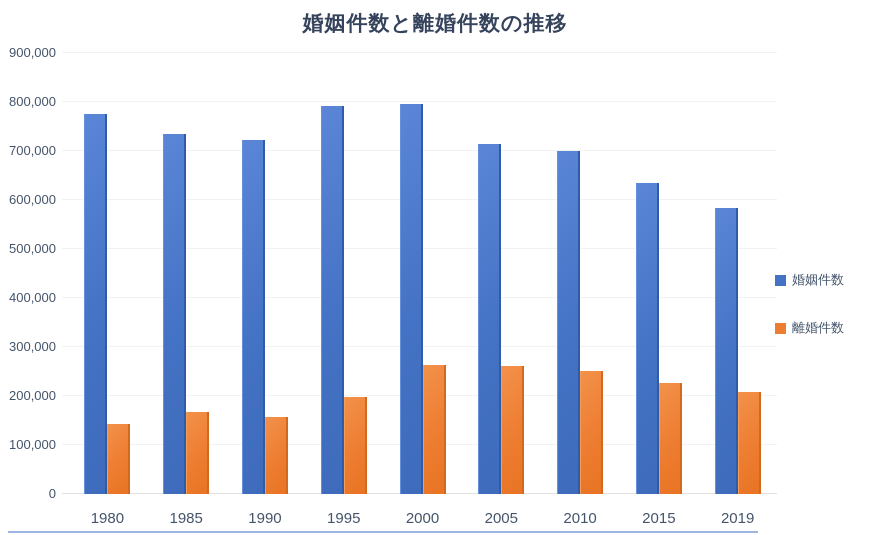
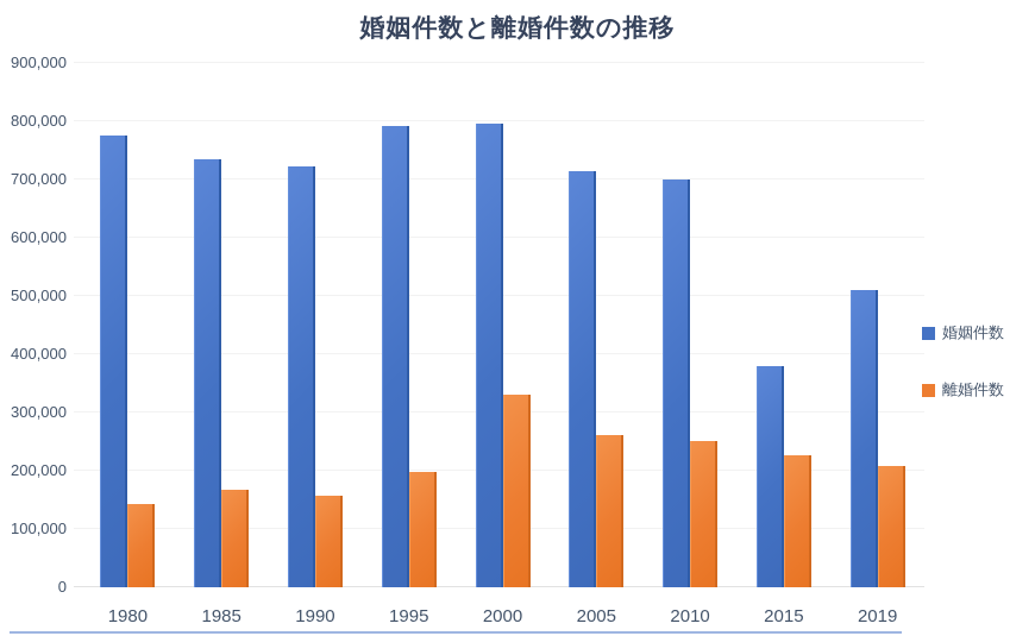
離婚件数/2000: 260000 -> 330000
婚姻件数/2015: 640000 -> 380000
婚姻件数/2019: 580000 -> 510000
